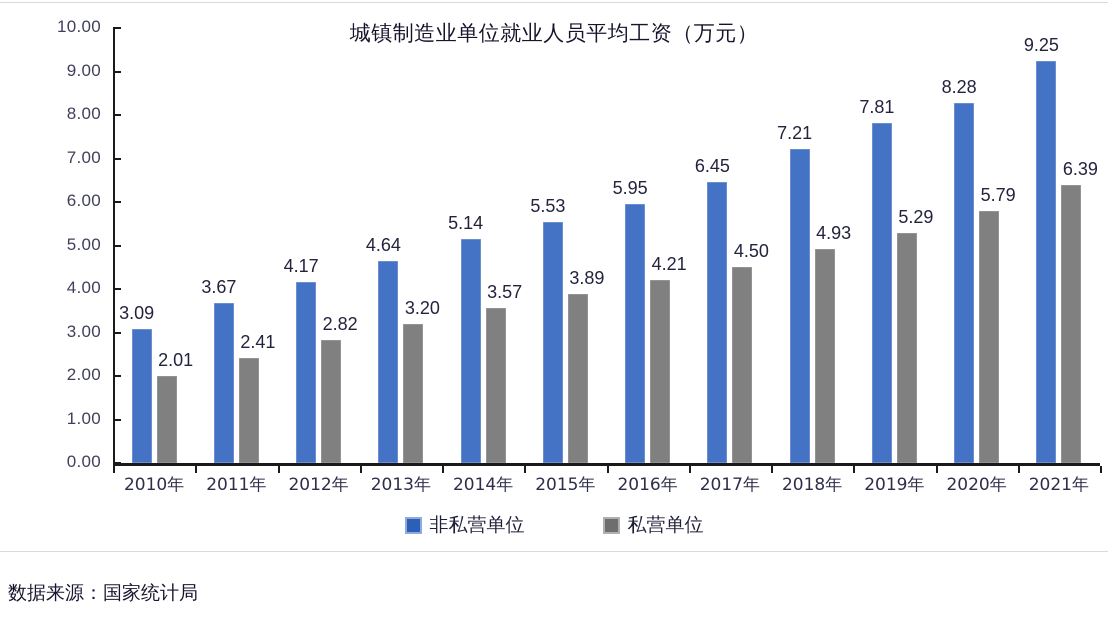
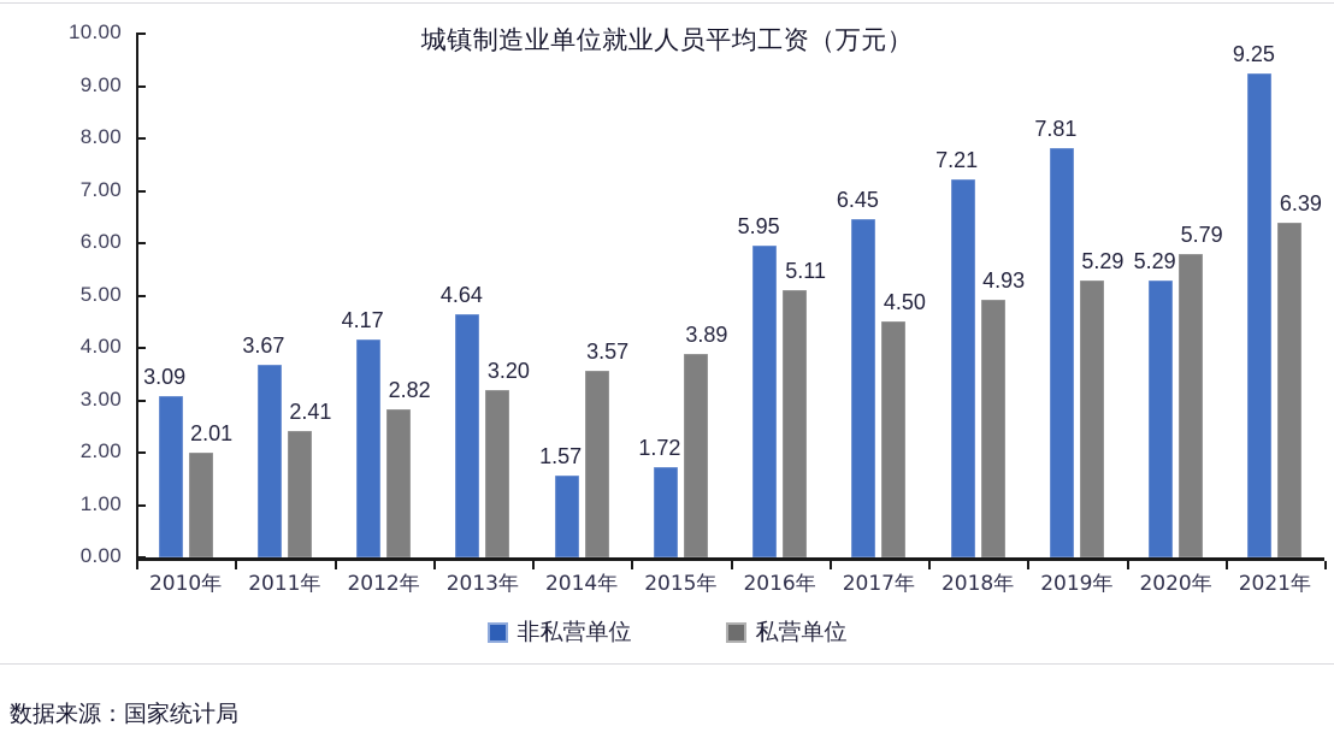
非私营单位/2014年: 5.14 -> 1.57
非私营单位/2015年: 5.53 -> 1.72
私营单位/2016年: 4.21 -> 5.11
非私营单位/2020年: 8.28 -> 5.29
